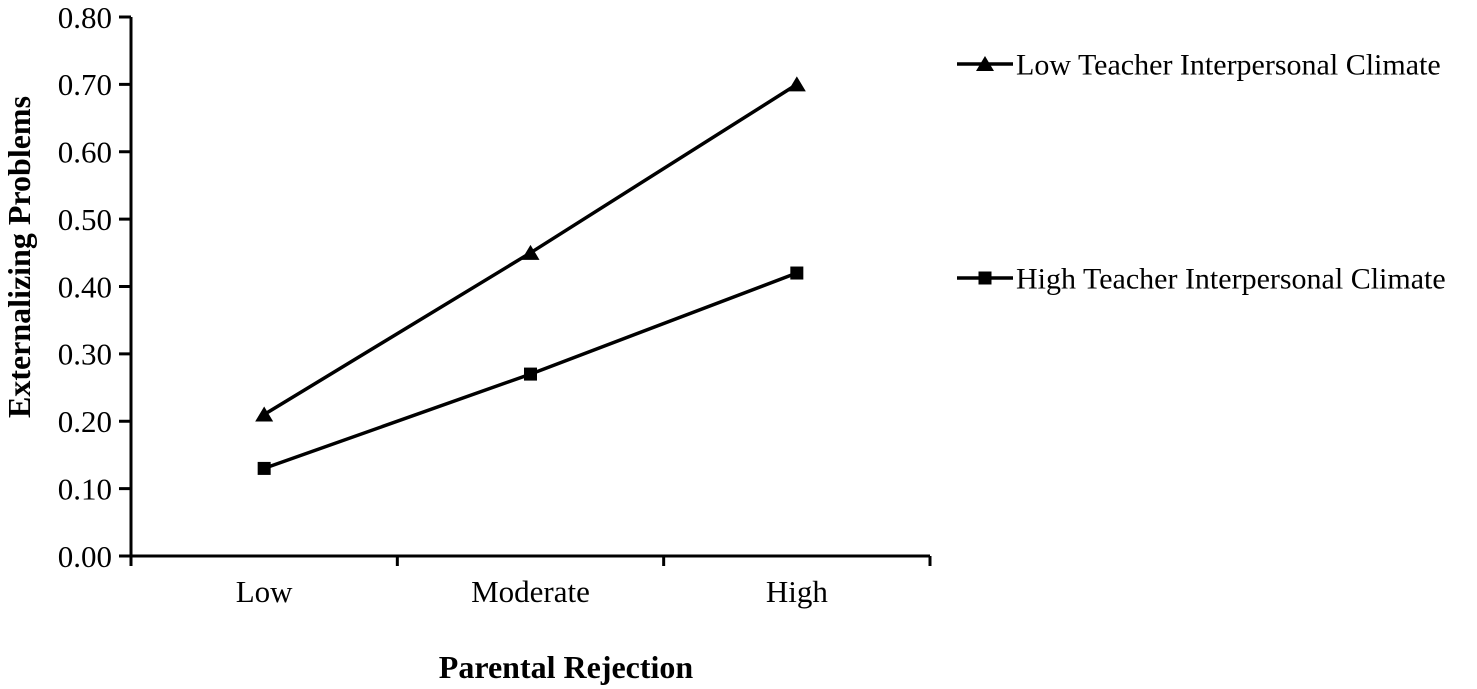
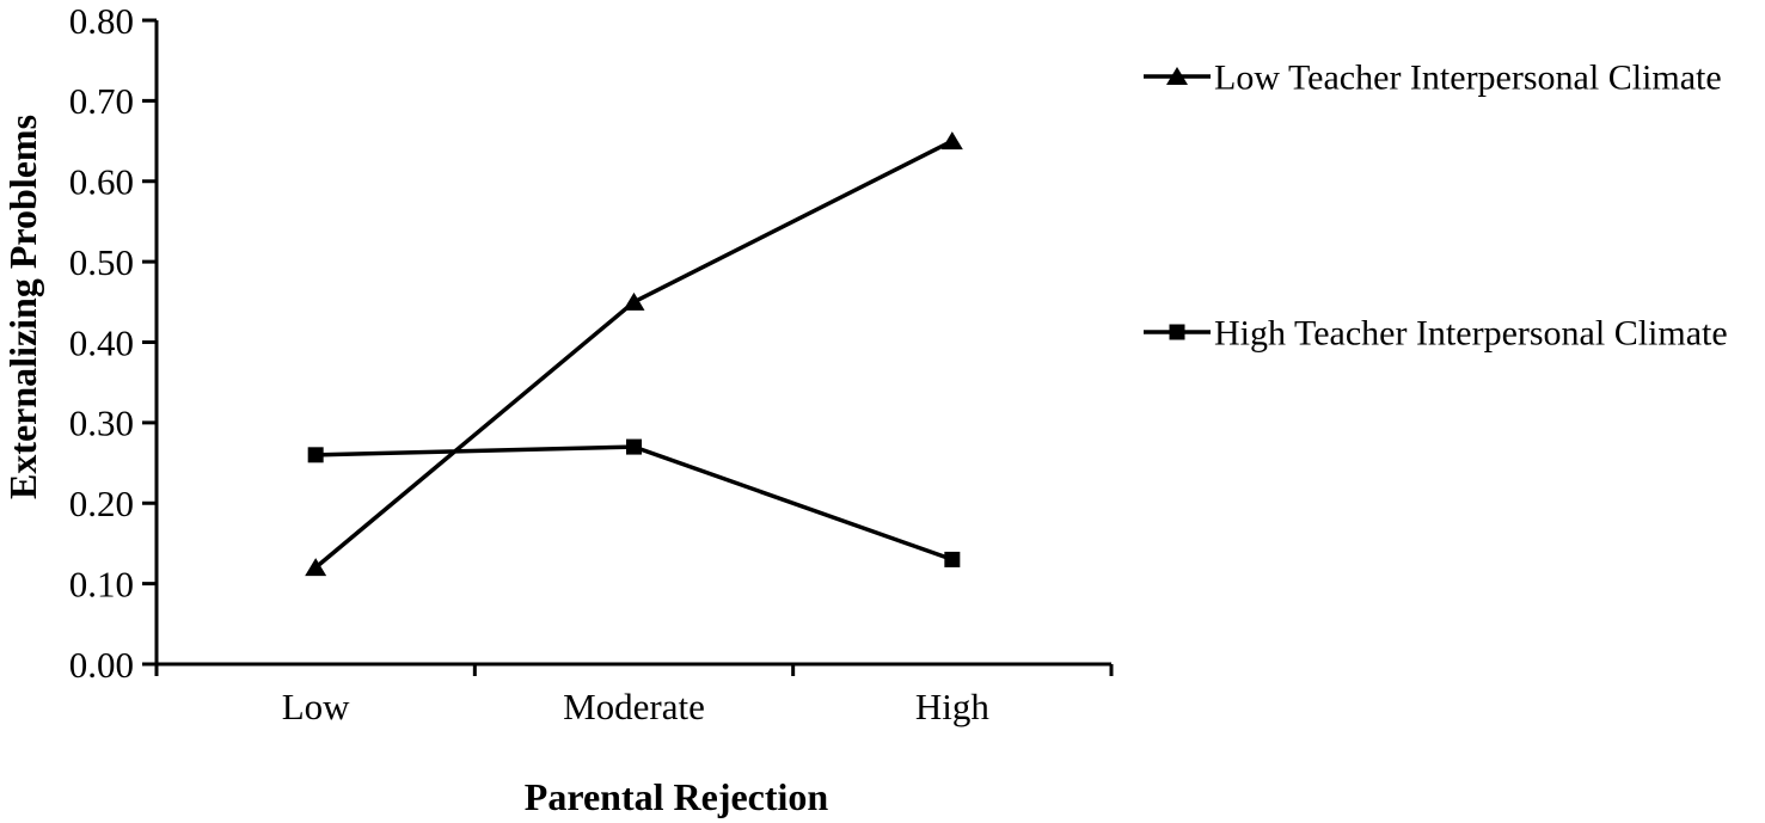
Low Teacher Interpersonal Climate/Low: 0.21 -> 0.12
High Teacher Interpersonal Climate/Low: 0.13 -> 0.26
Low Teacher Interpersonal Climate/High: 0.70 -> 0.65
High Teacher Interpersonal Climate/High: 0.42 -> 0.13
